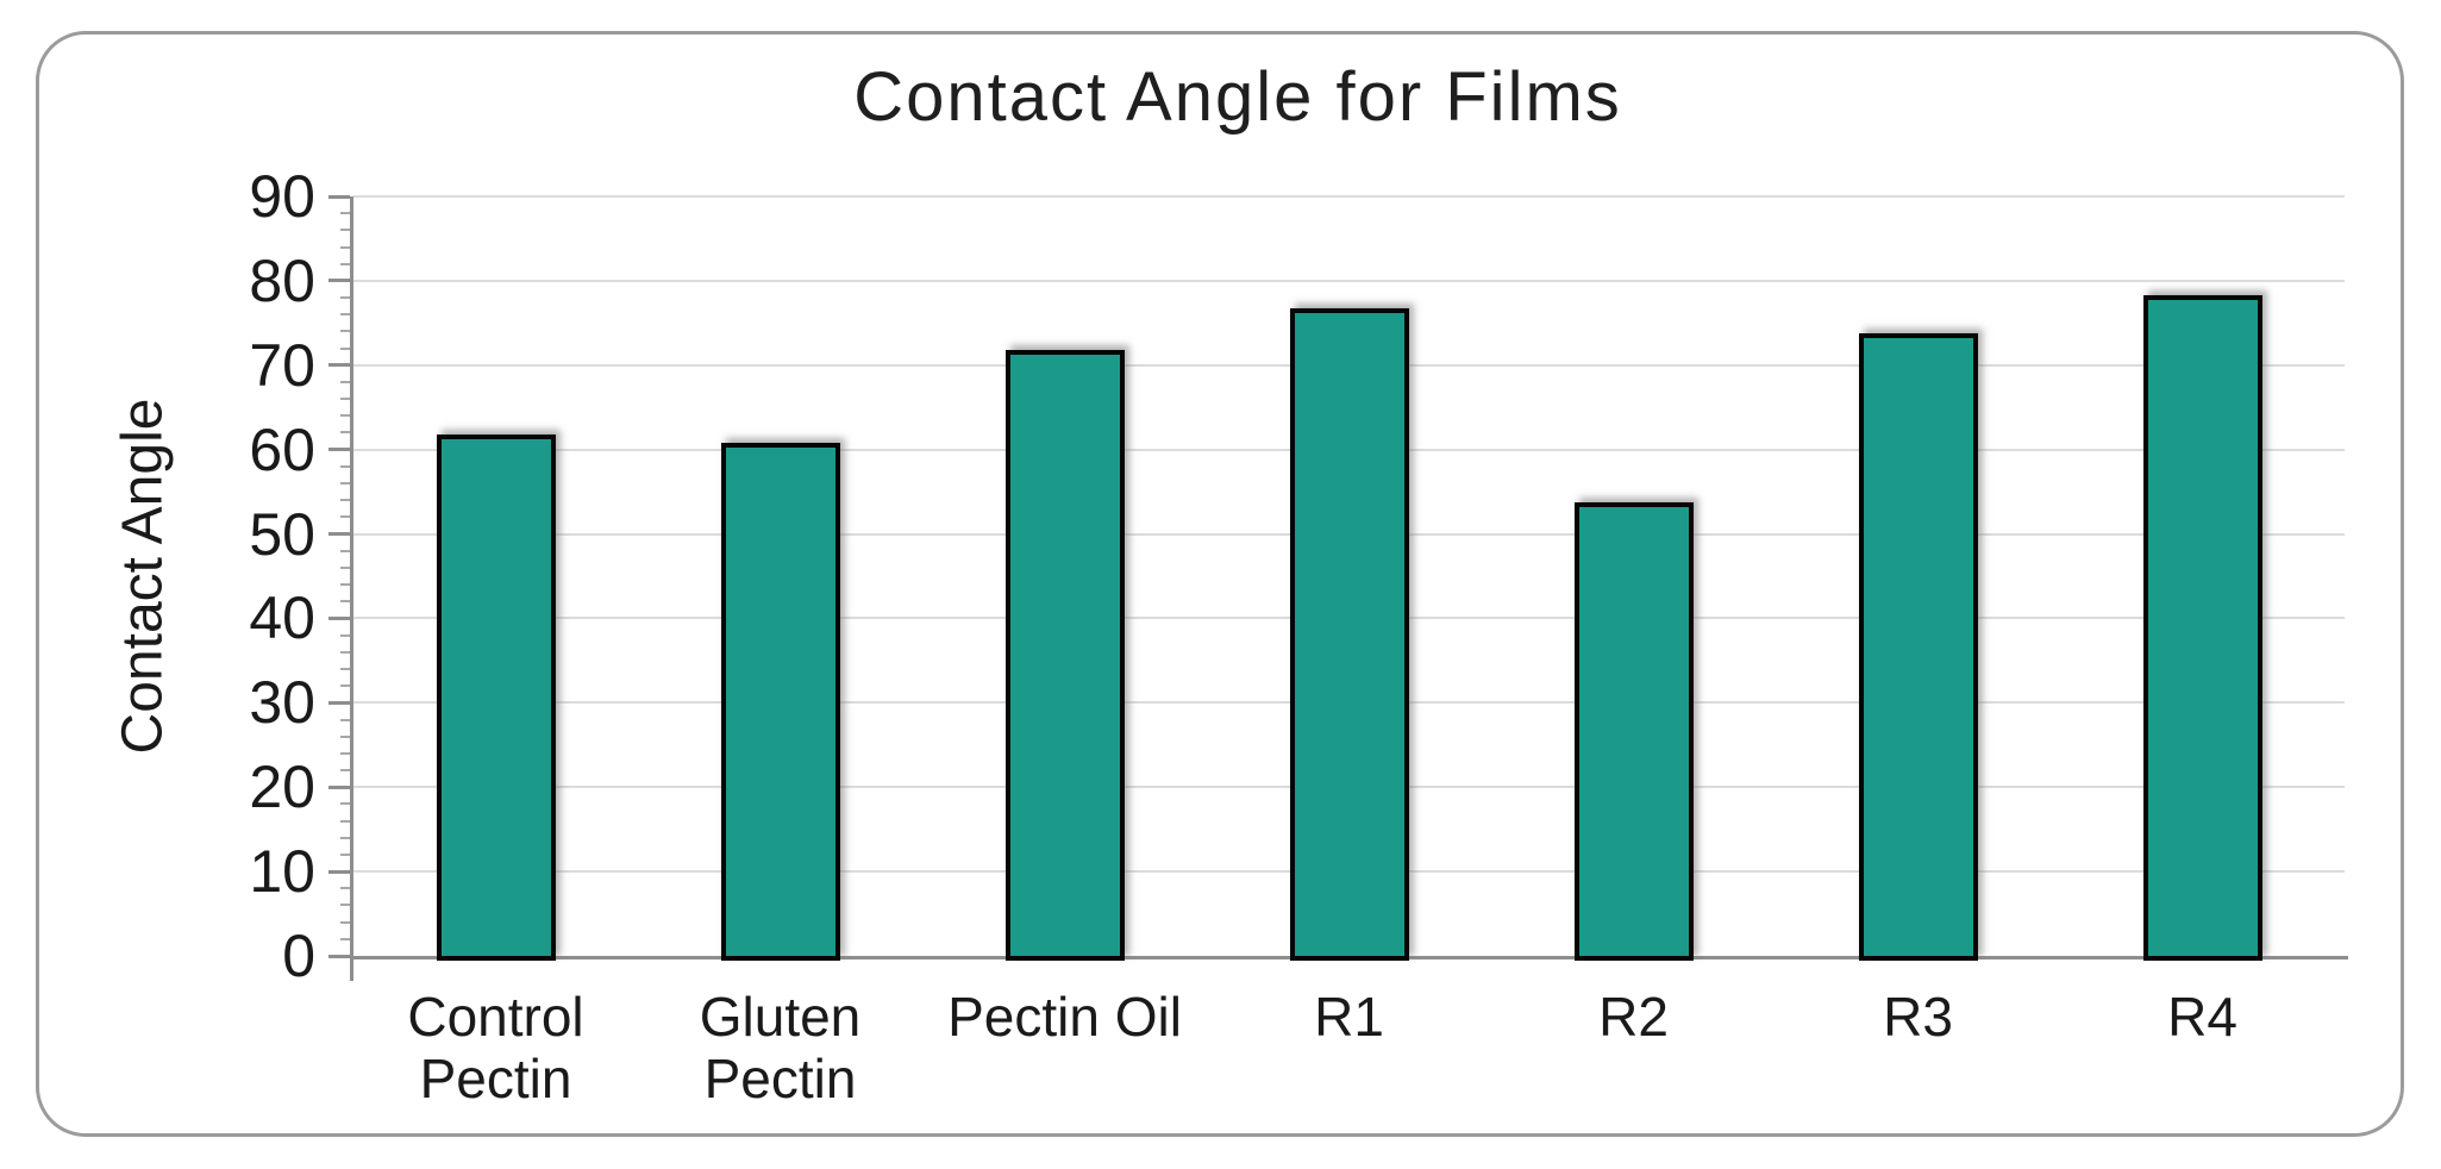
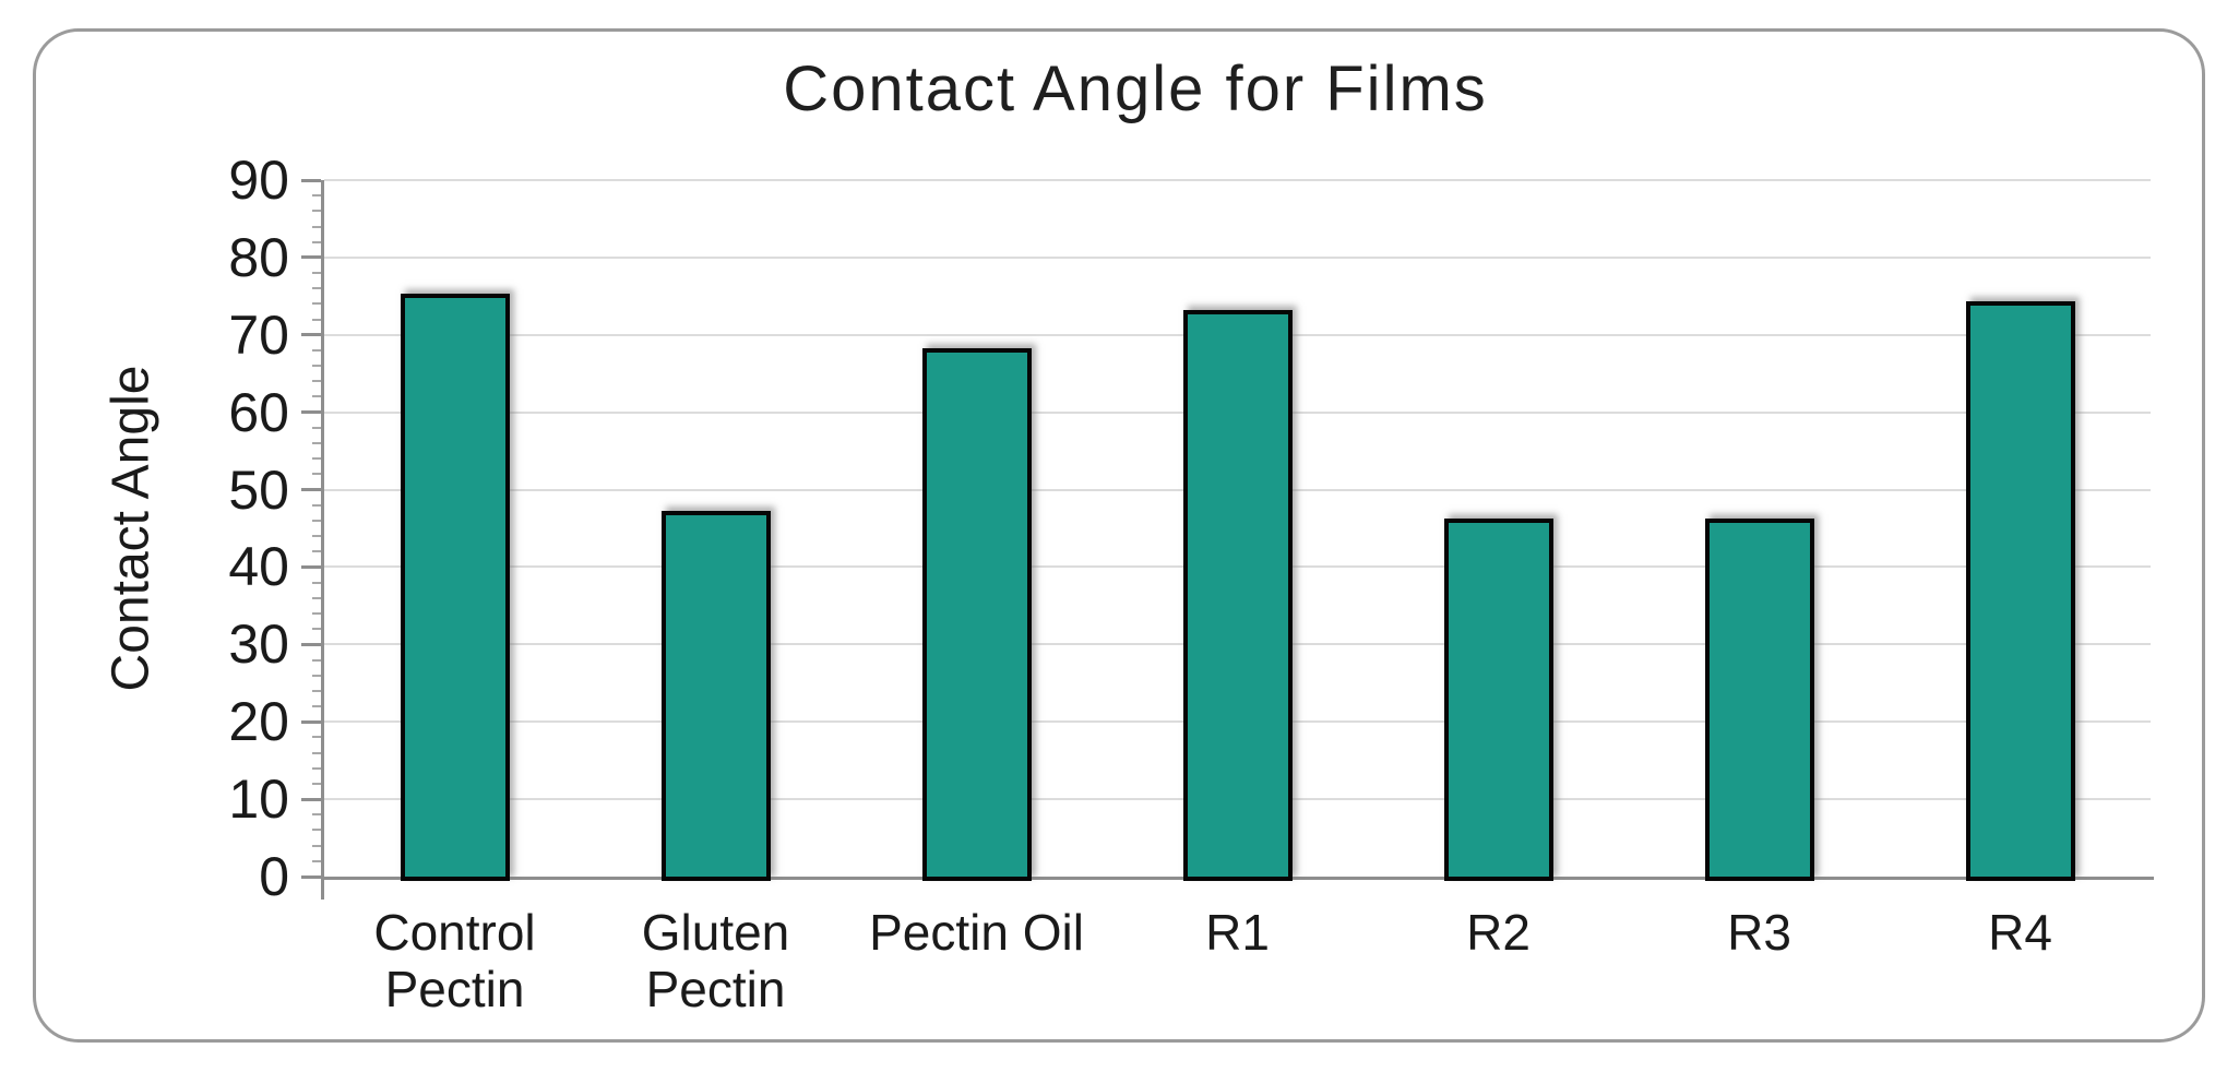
Control Pectin: 62 -> 75
Gluten Pectin: 60 -> 47
Pectin Oil: 72 -> 68
R1: 76 -> 73
R2: 54 -> 46
R3: 74 -> 46
R4: 78 -> 74
